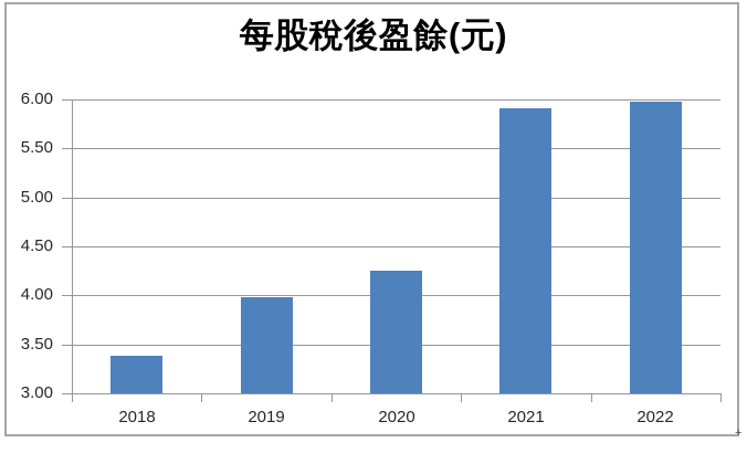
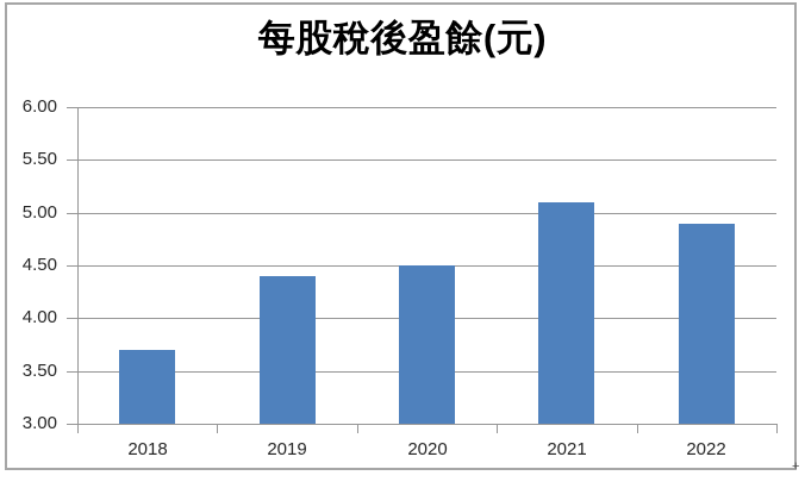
2018: 3.4 -> 3.7
2019: 4.0 -> 4.4
2020: 4.2 -> 4.5
2021: 5.9 -> 5.1
2022: 6.0 -> 4.9
